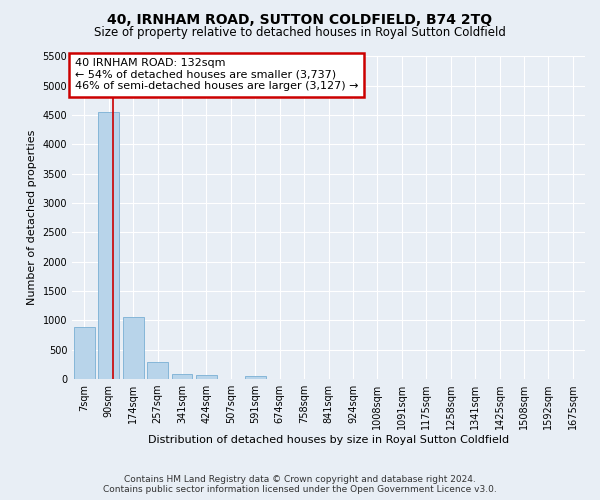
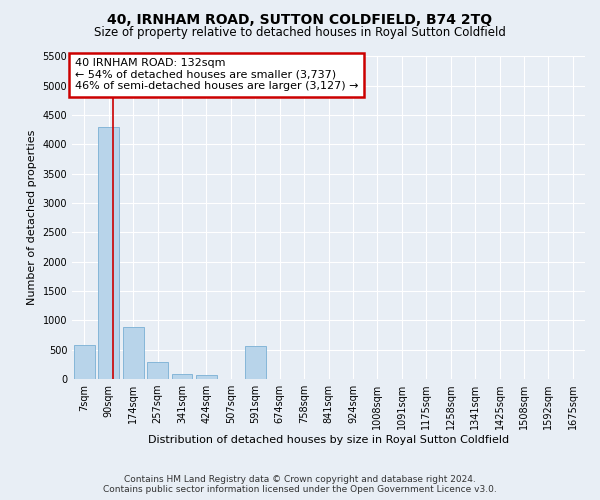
7sqm: 880 -> 580
90sqm: 4560 -> 4300
174sqm: 1060 -> 880
591sqm: 60 -> 560
